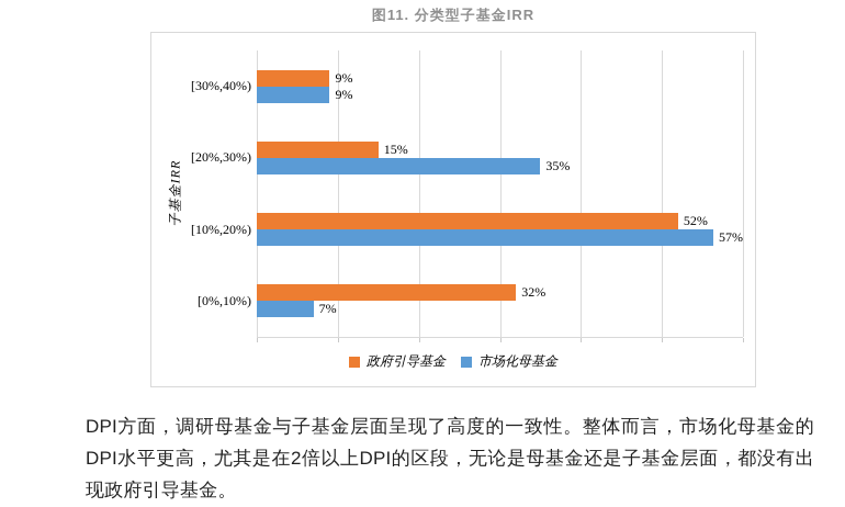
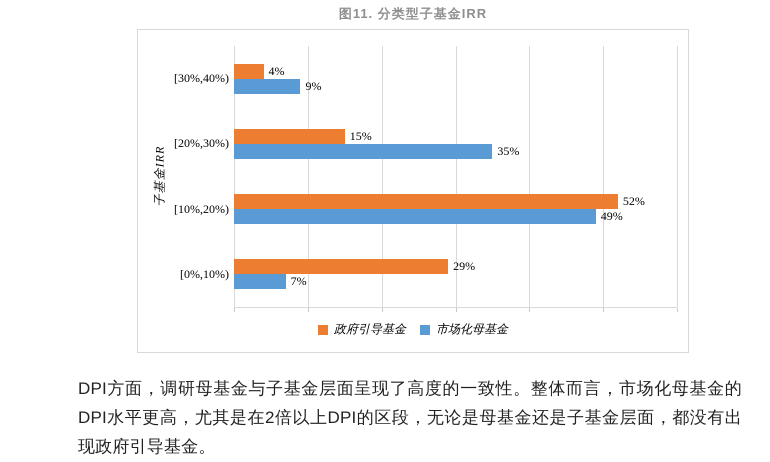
政府引导基金/[30%,40%): 9% -> 4%
市场化母基金/[10%,20%): 57% -> 49%
政府引导基金/[0%,10%): 32% -> 29%
